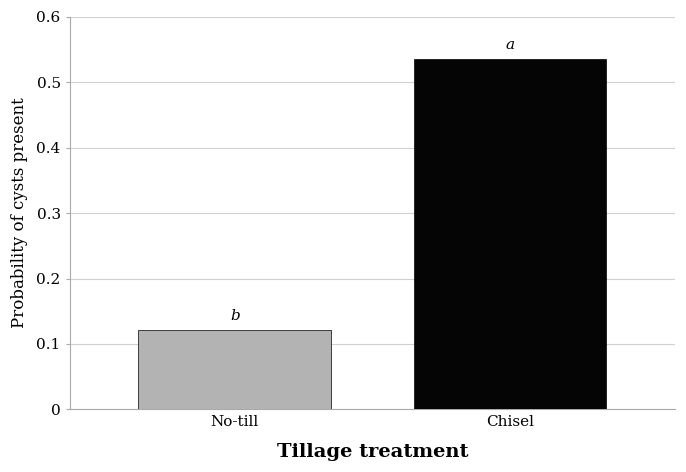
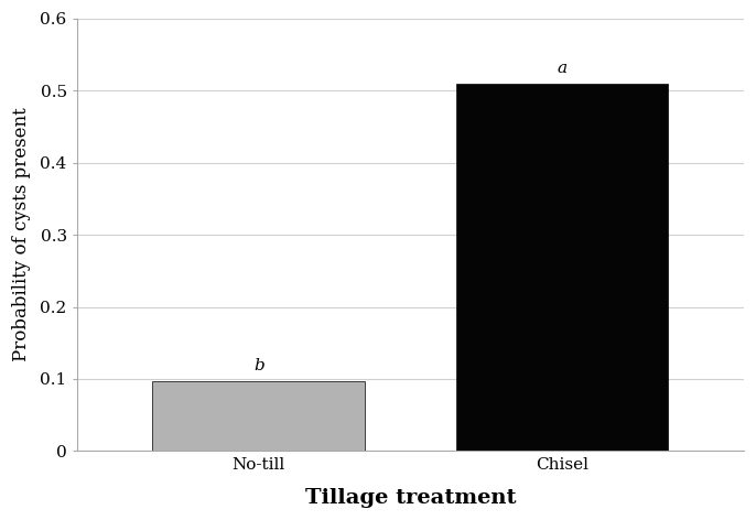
No-till: 0.122 -> 0.097
Chisel: 0.536 -> 0.510
